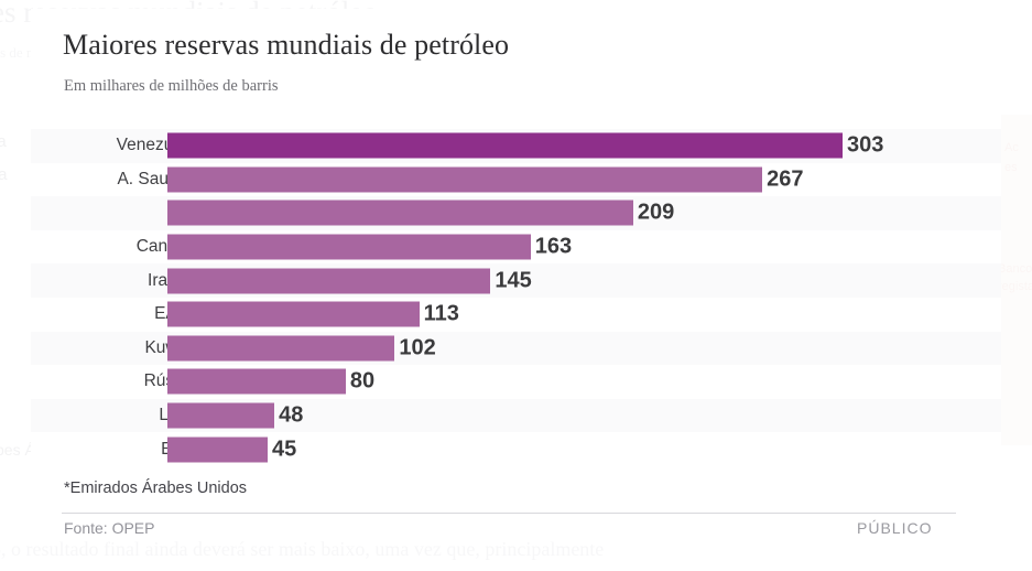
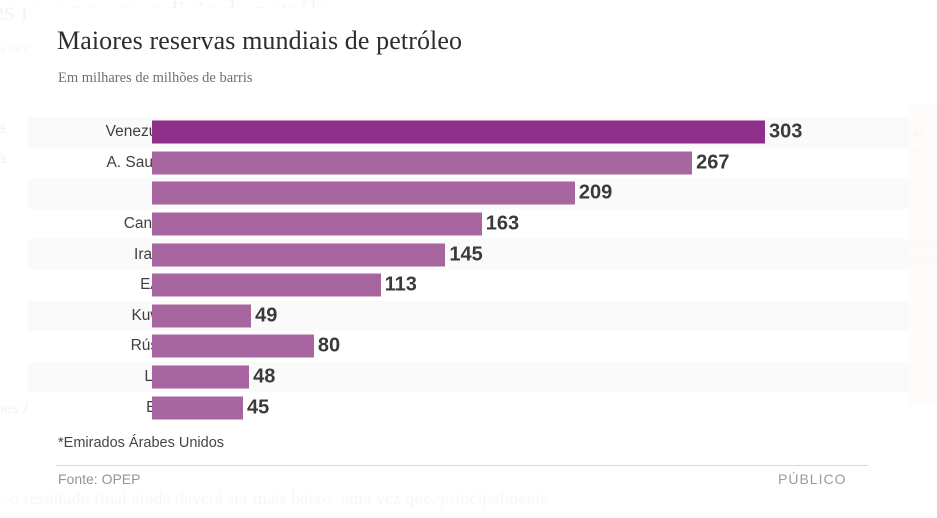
Kuwait: 102 -> 49
